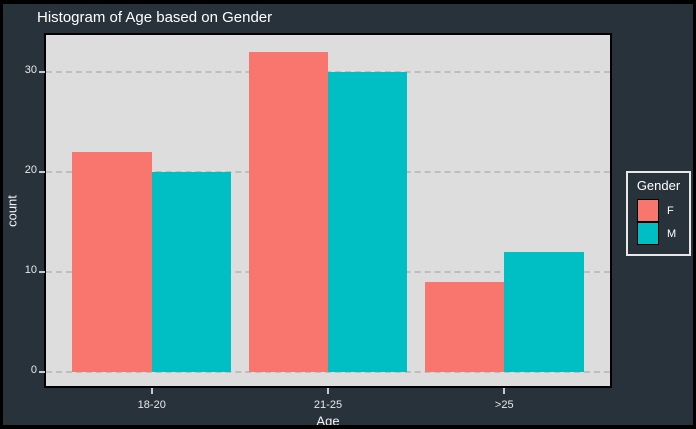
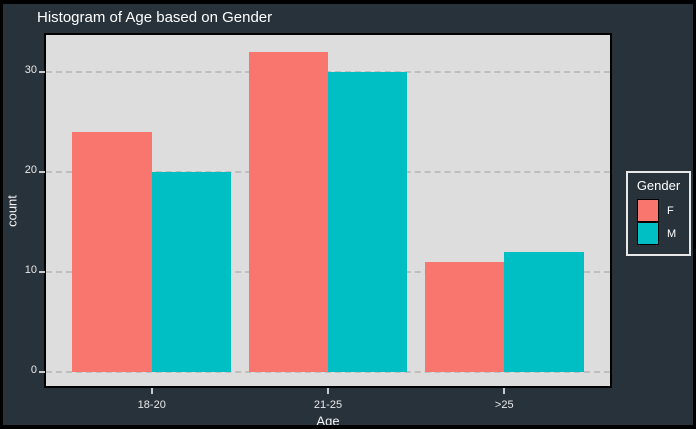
F/18-20: 22 -> 24
F/>25: 9 -> 11
